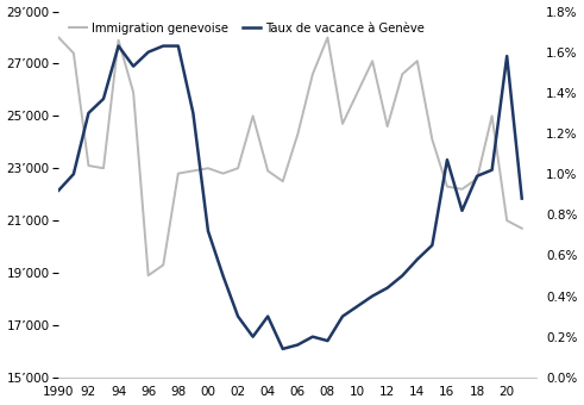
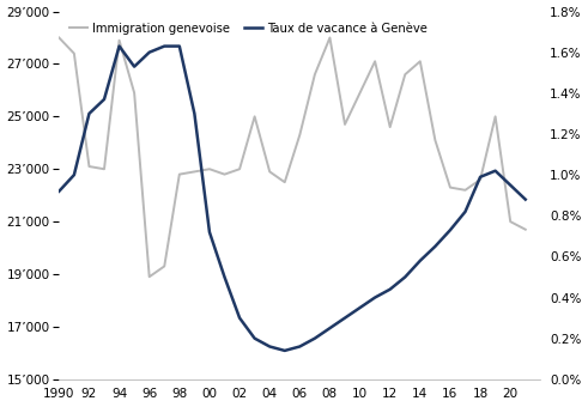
Taux de vacance à Genève/04: 0.30% -> 0.16%
Taux de vacance à Genève/08: 0.18% -> 0.25%
Taux de vacance à Genève/16: 1.07% -> 0.73%
Taux de vacance à Genève/20: 1.58% -> 0.95%
